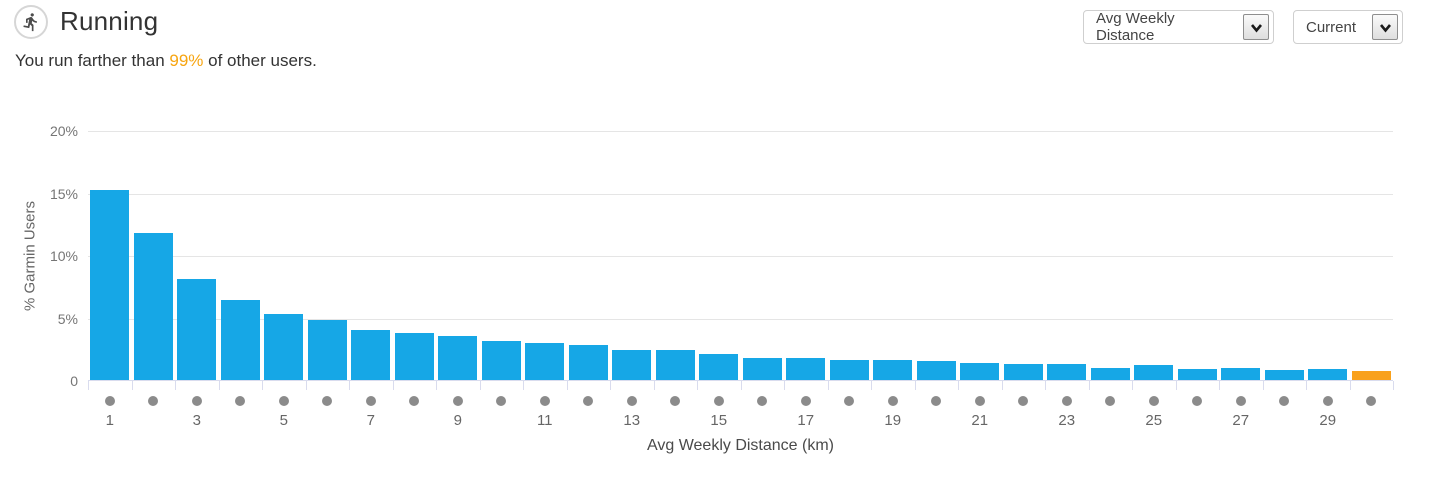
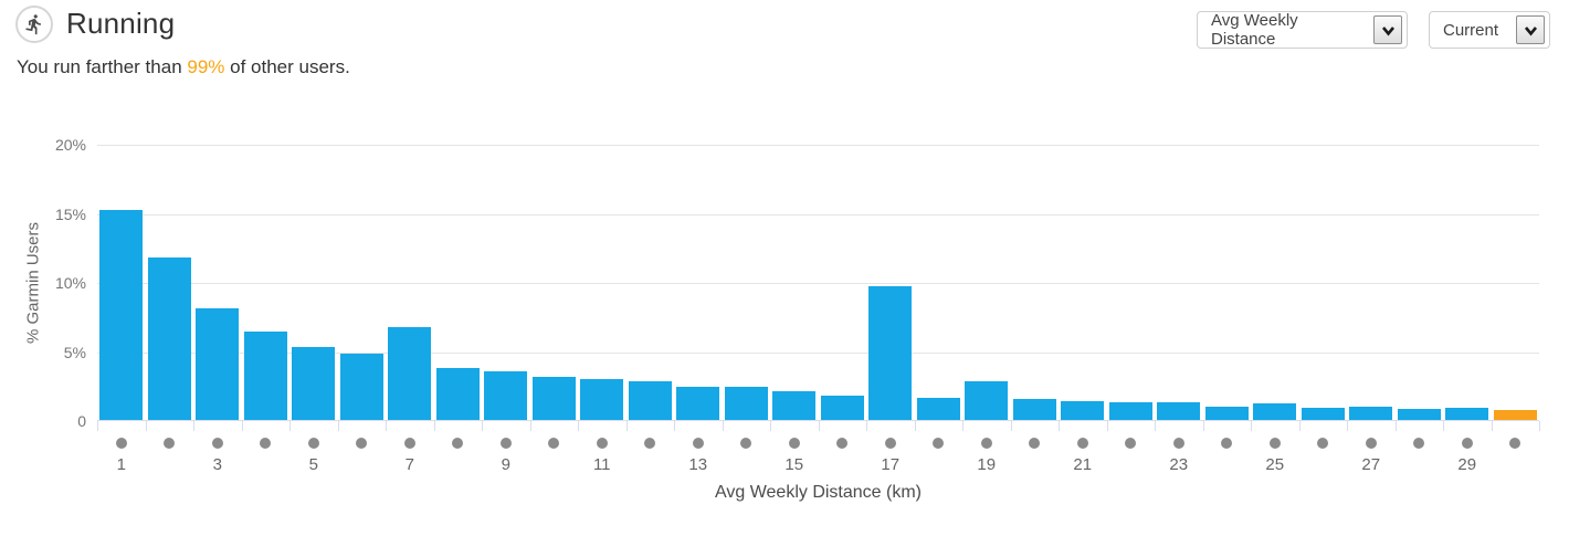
7: 4.0% -> 6.7%
17: 1.8% -> 9.7%
19: 1.6% -> 2.8%
